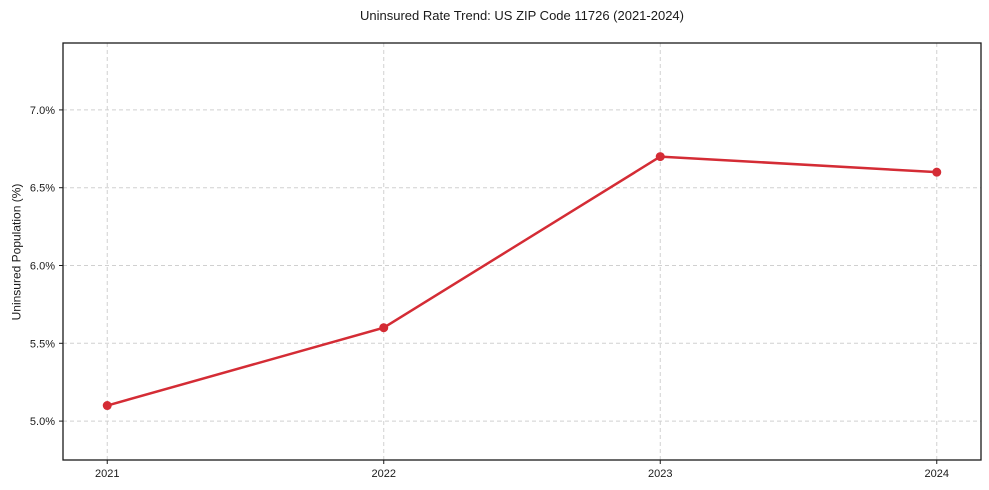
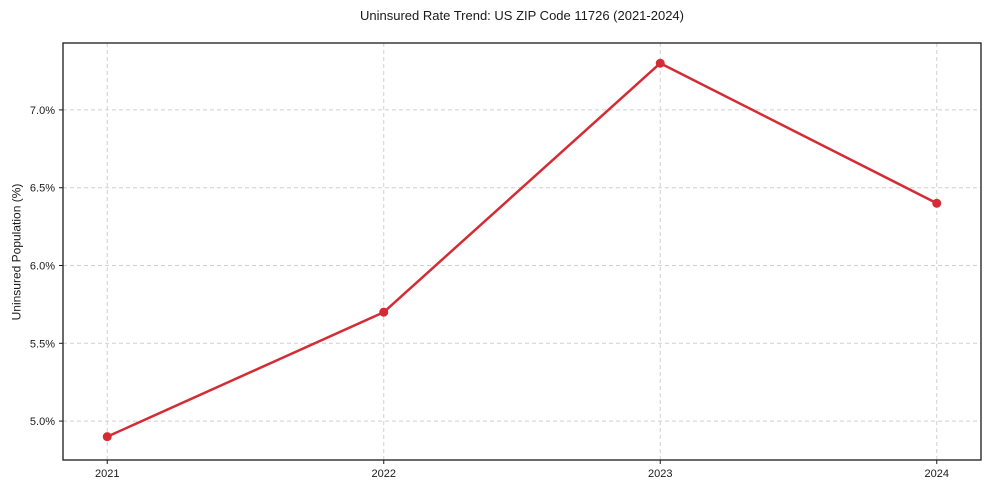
2021: 5.1% -> 4.9%
2022: 5.6% -> 5.7%
2023: 6.7% -> 7.3%
2024: 6.6% -> 6.4%
